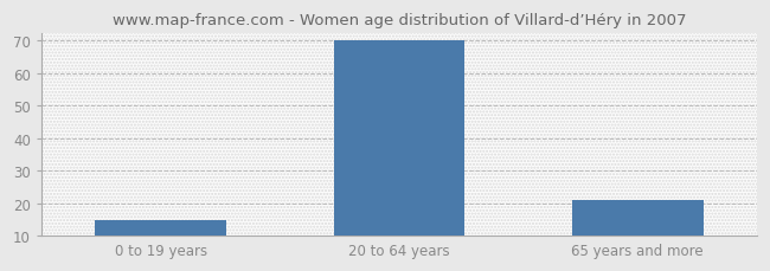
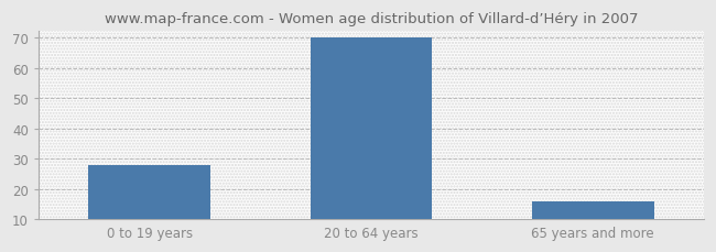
0 to 19 years: 15 -> 28
65 years and more: 21 -> 16
